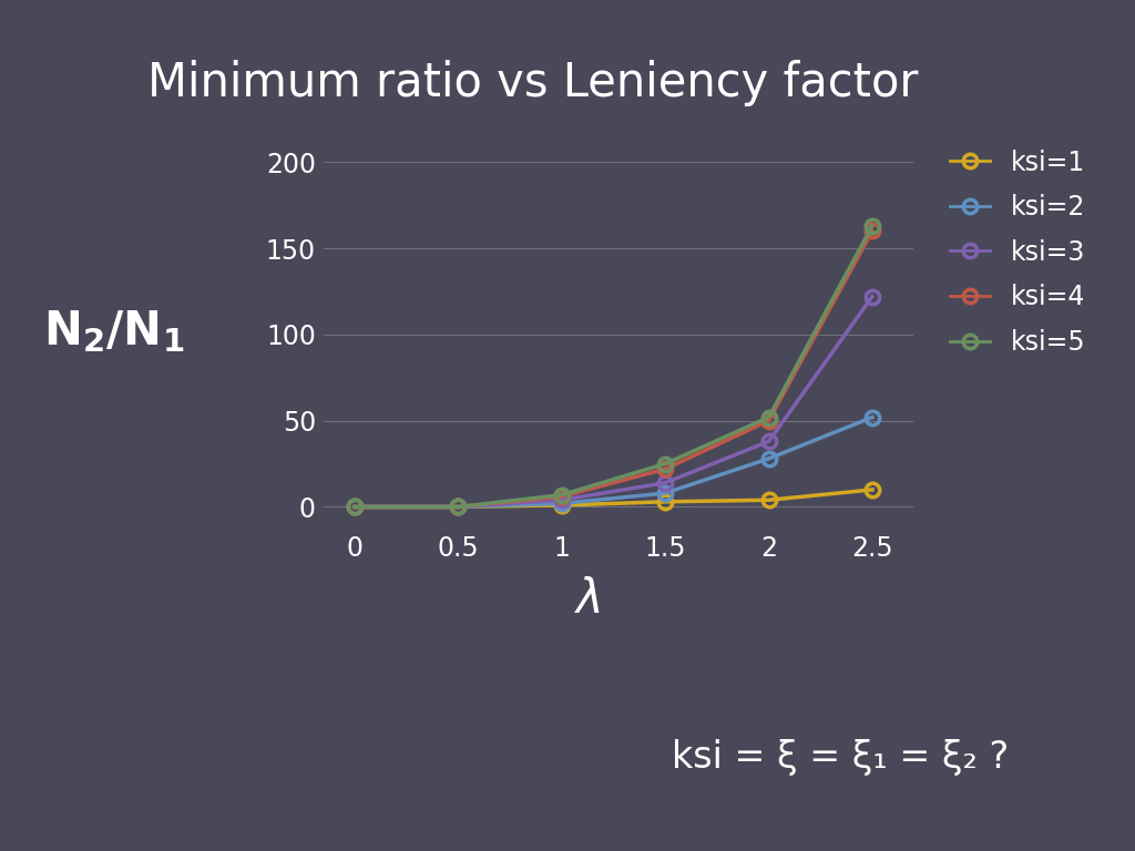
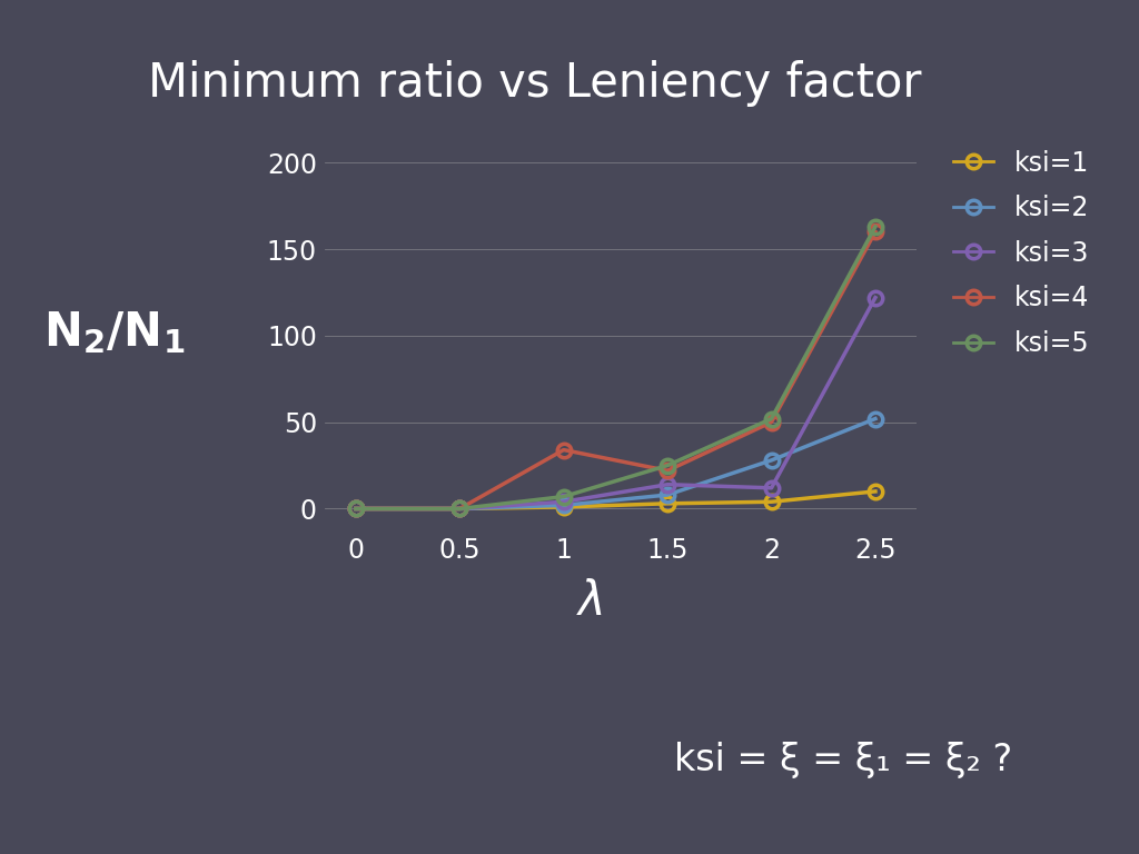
ksi=4/1: 6 -> 34
ksi=3/2: 38 -> 12
